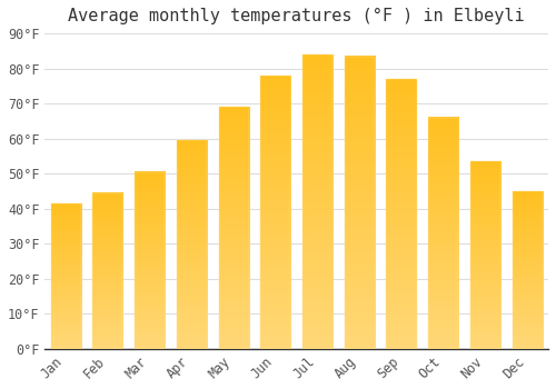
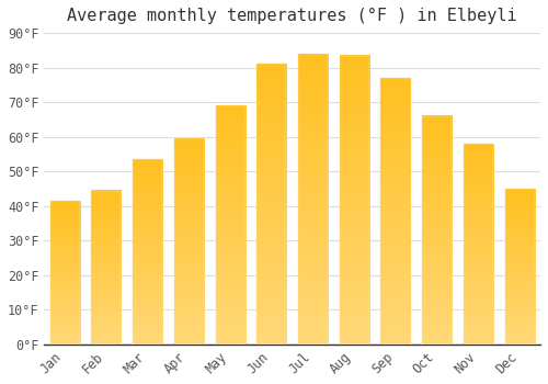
Mar: 50.5°F -> 53.5°F
Jun: 78.0°F -> 81.0°F
Nov: 53.5°F -> 58.0°F
